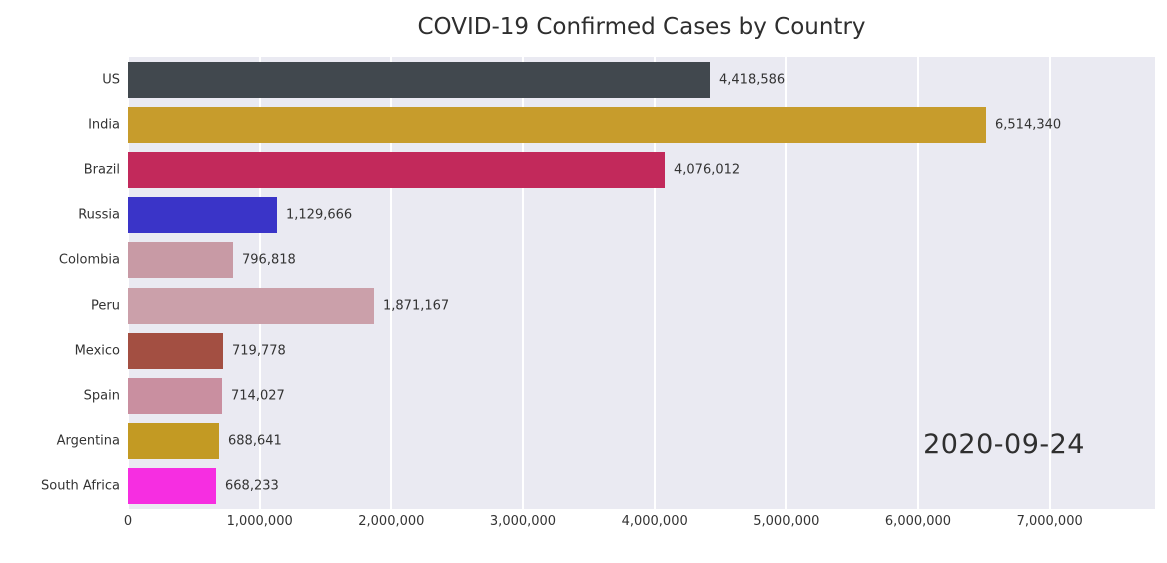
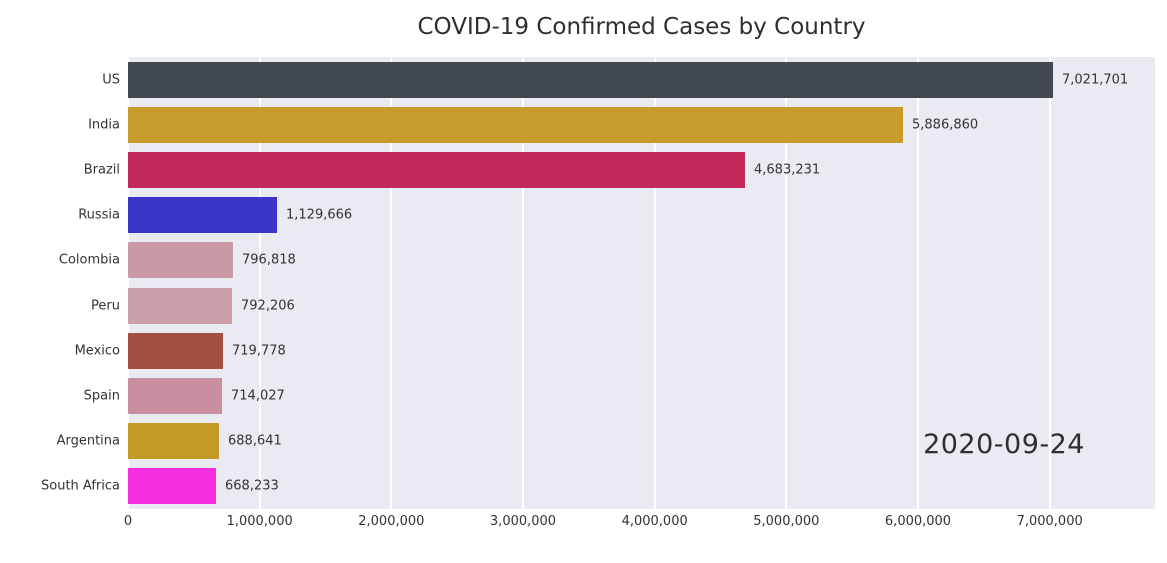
US: 4,418,586 -> 7,021,701
India: 6,514,340 -> 5,886,860
Brazil: 4,076,012 -> 4,683,231
Peru: 1,871,167 -> 792,206
